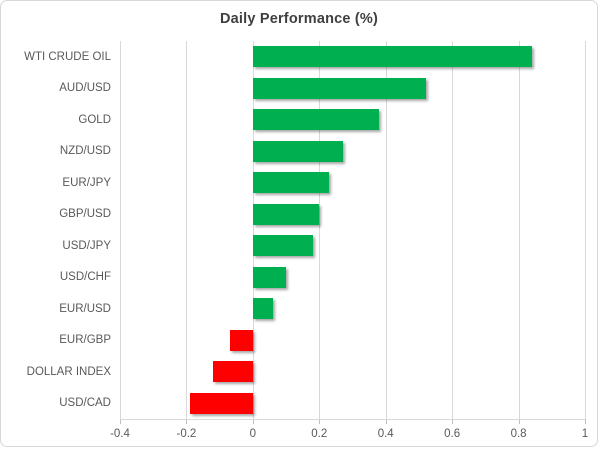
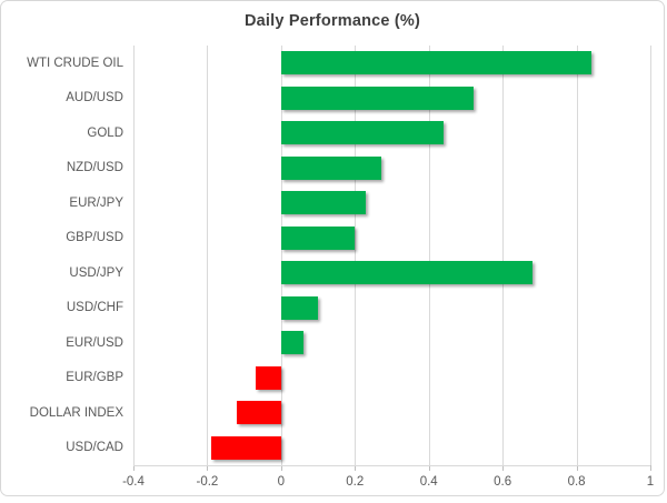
GOLD: 0.38 -> 0.44
USD/JPY: 0.18 -> 0.68
